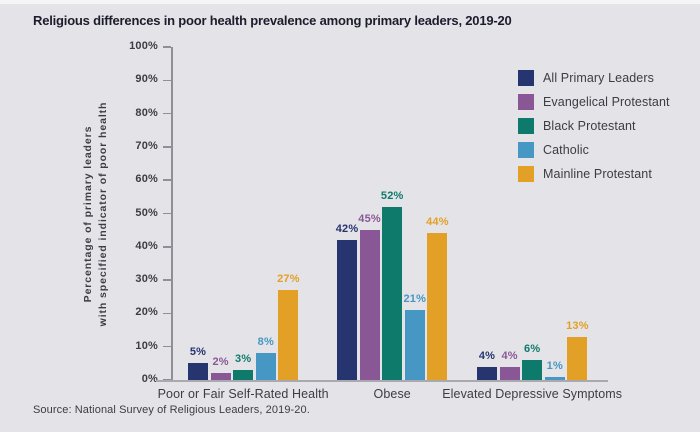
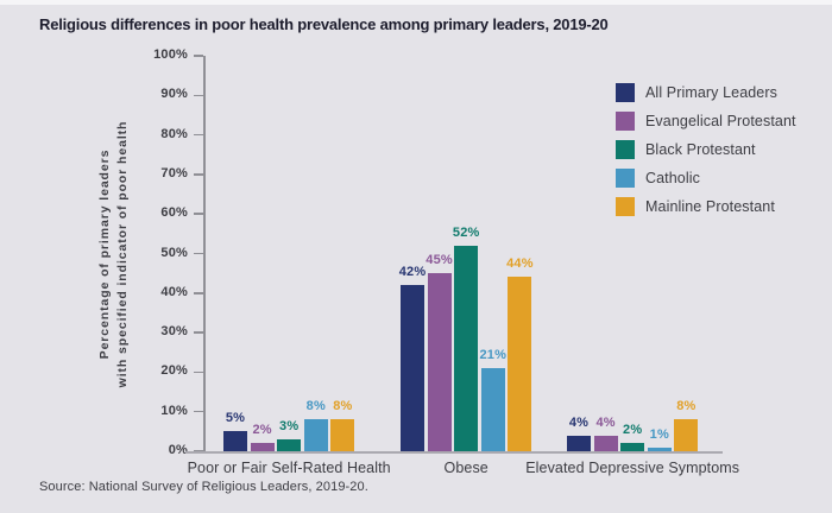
Mainline Protestant/Poor or Fair Self-Rated Health: 27% -> 8%
Black Protestant/Elevated Depressive Symptoms: 6% -> 2%
Mainline Protestant/Elevated Depressive Symptoms: 13% -> 8%
